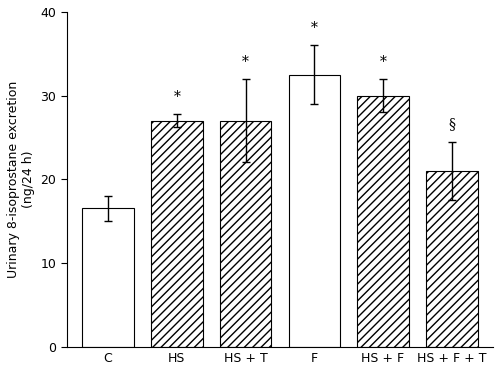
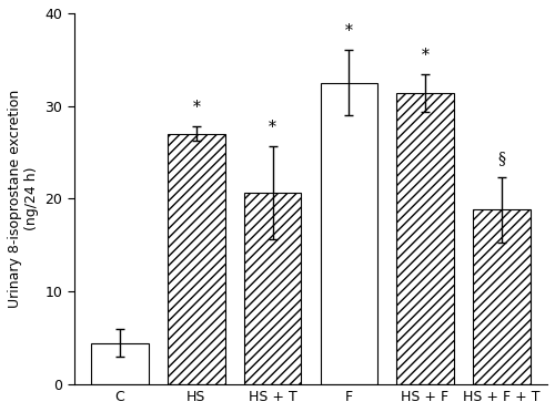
C: 16.5 -> 4.4
HS + T: 27.0 -> 20.6
HS + F: 30.0 -> 31.4
HS + F + T: 21.0 -> 18.8
